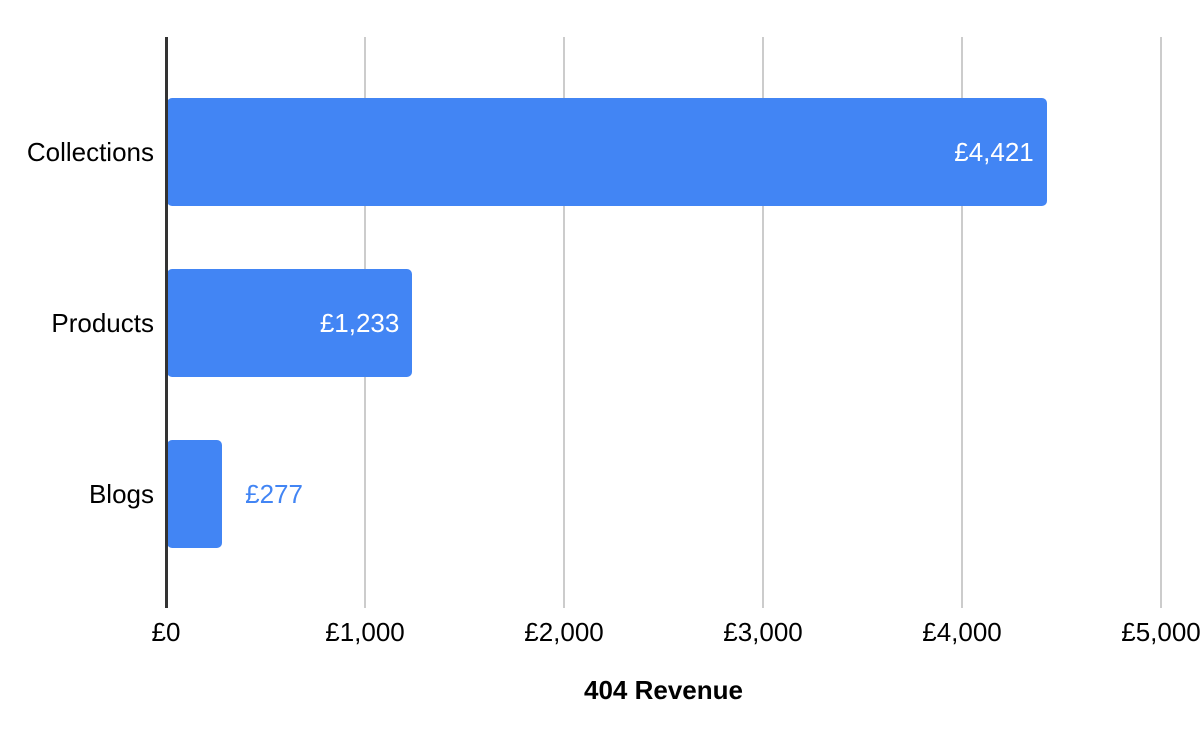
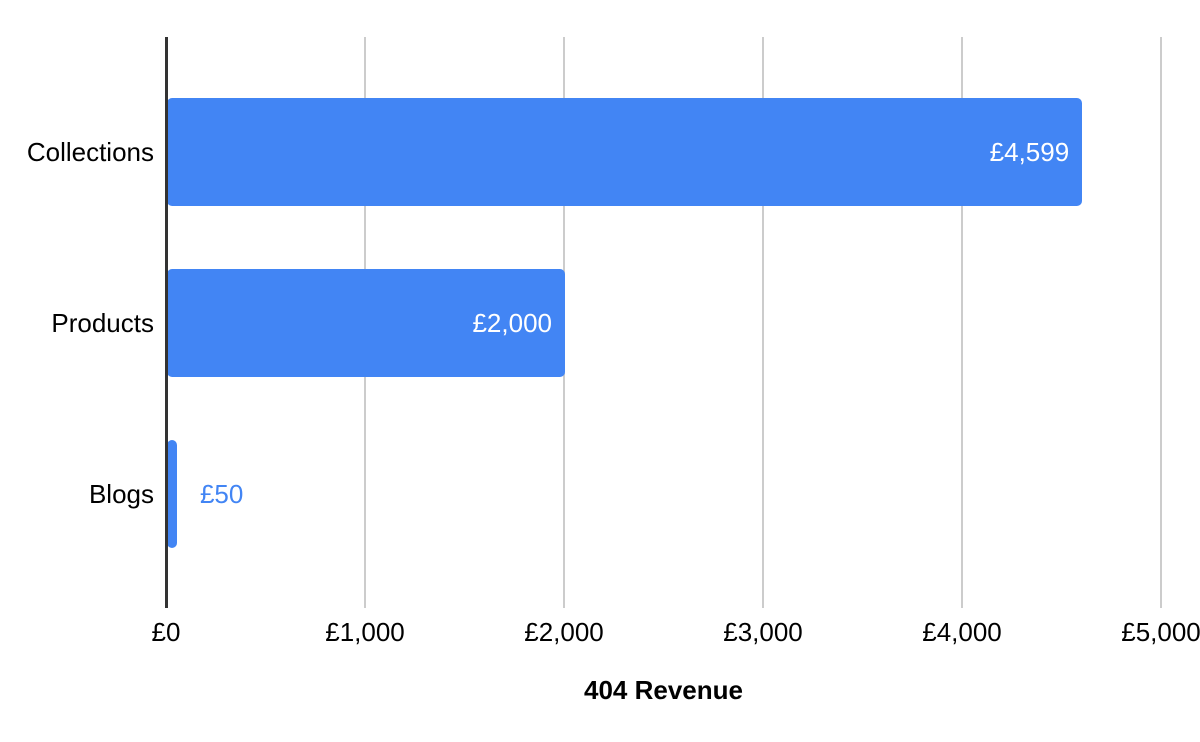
Collections: £4,421 -> £4,599
Products: £1,233 -> £2,000
Blogs: £277 -> £50
